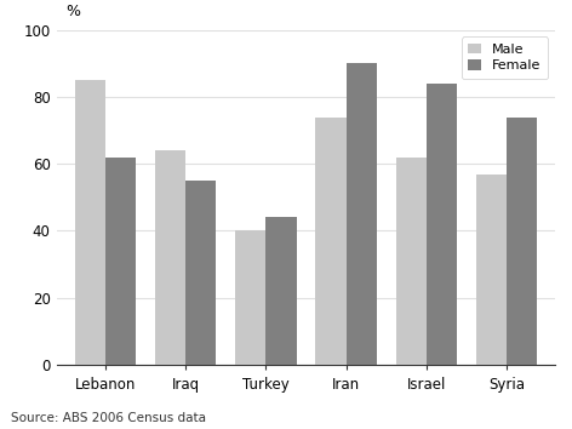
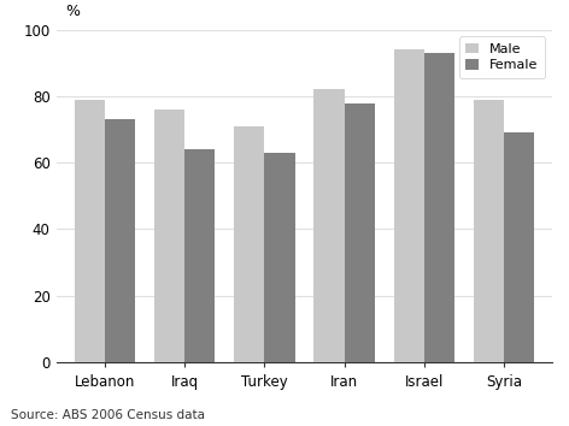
Male/Lebanon: 85 -> 79
Female/Lebanon: 62 -> 73
Male/Iraq: 64 -> 76
Female/Iraq: 55 -> 64
Male/Turkey: 40 -> 71
Female/Turkey: 44 -> 63
Male/Iran: 74 -> 82
Female/Iran: 90 -> 78
Male/Israel: 62 -> 94
Female/Israel: 84 -> 93
Male/Syria: 57 -> 79
Female/Syria: 74 -> 69
